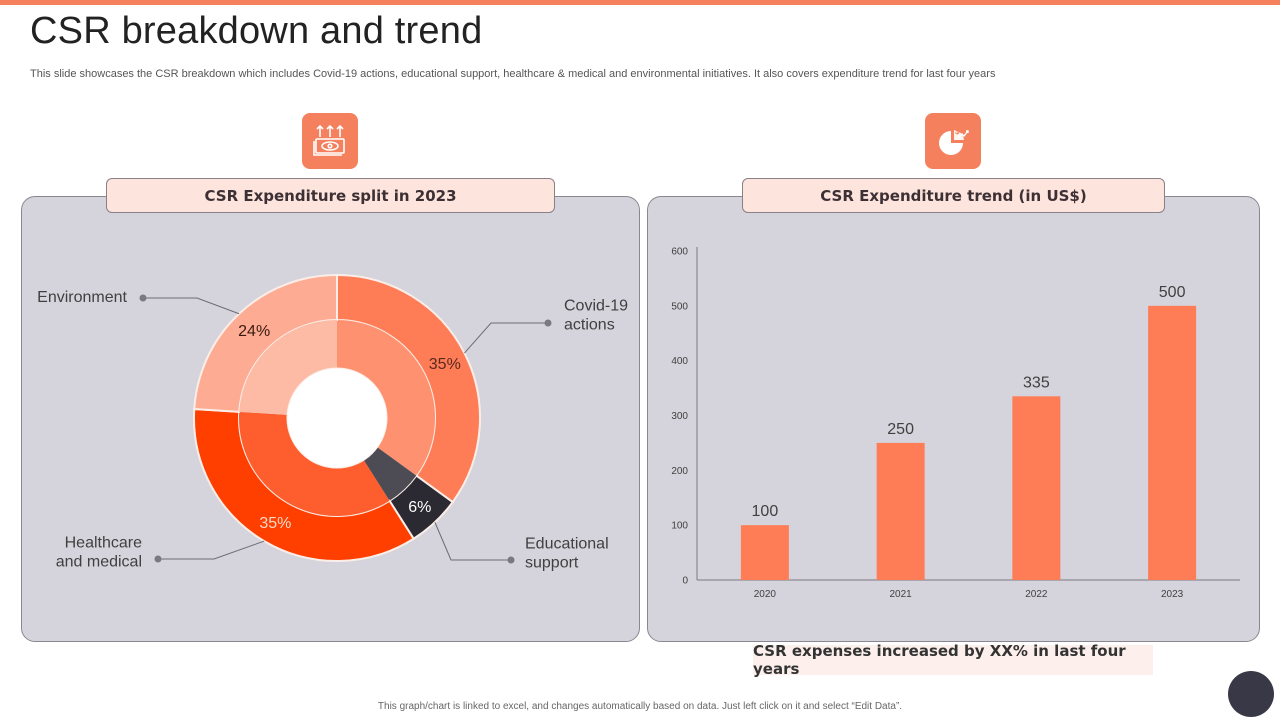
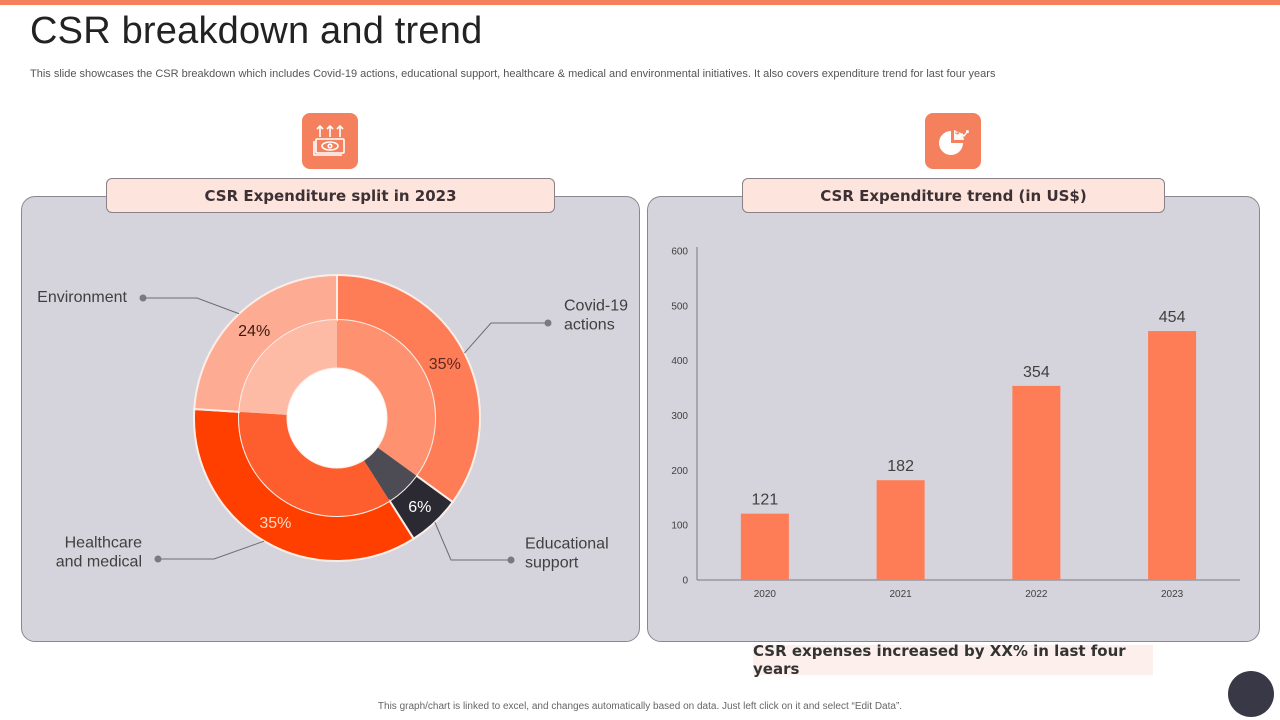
CSR Expenditure trend (in US$)/2020: 100 -> 121
CSR Expenditure trend (in US$)/2021: 250 -> 182
CSR Expenditure trend (in US$)/2022: 335 -> 354
CSR Expenditure trend (in US$)/2023: 500 -> 454
